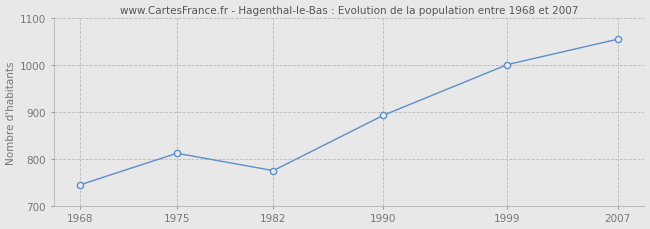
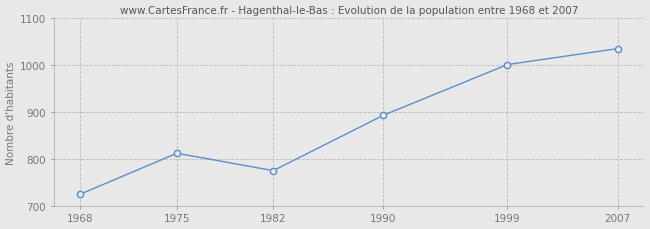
1968: 745 -> 725
2007: 1055 -> 1035
